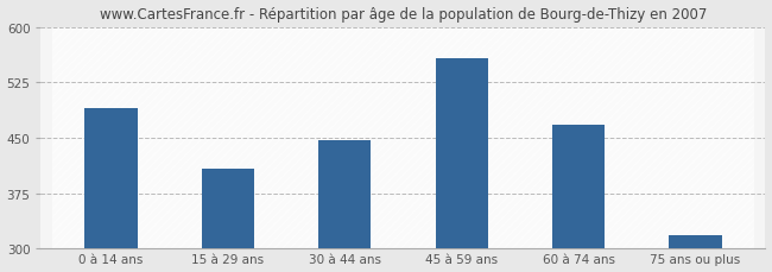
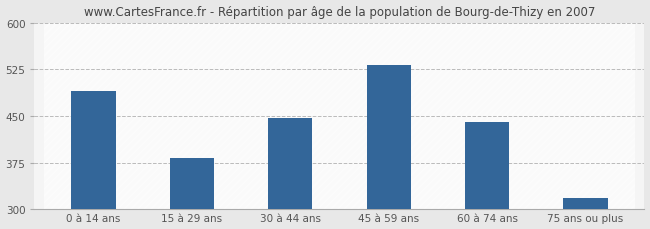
15 à 29 ans: 408 -> 383
45 à 59 ans: 558 -> 533
60 à 74 ans: 468 -> 440
